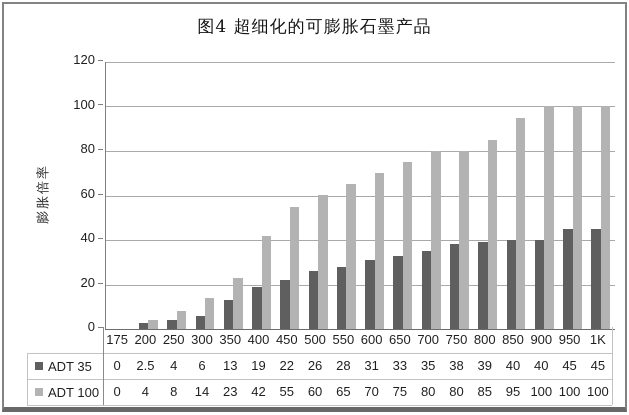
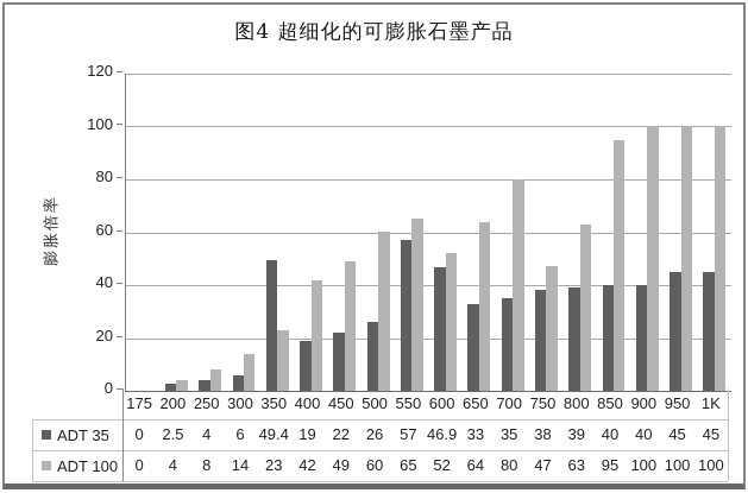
ADT 35/350: 13 -> 49.4
ADT 100/450: 55 -> 49
ADT 35/550: 28 -> 57
ADT 35/600: 31 -> 46.9
ADT 100/600: 70 -> 52
ADT 100/650: 75 -> 64
ADT 100/750: 80 -> 47
ADT 100/800: 85 -> 63
